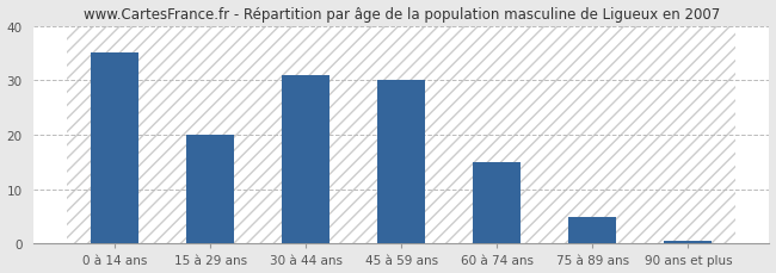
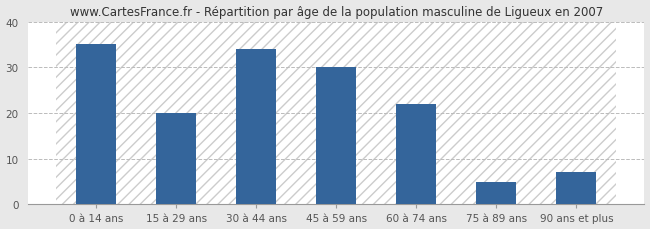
30 à 44 ans: 31.0 -> 34.0
60 à 74 ans: 15.0 -> 22.0
90 ans et plus: 0.5 -> 7.0
